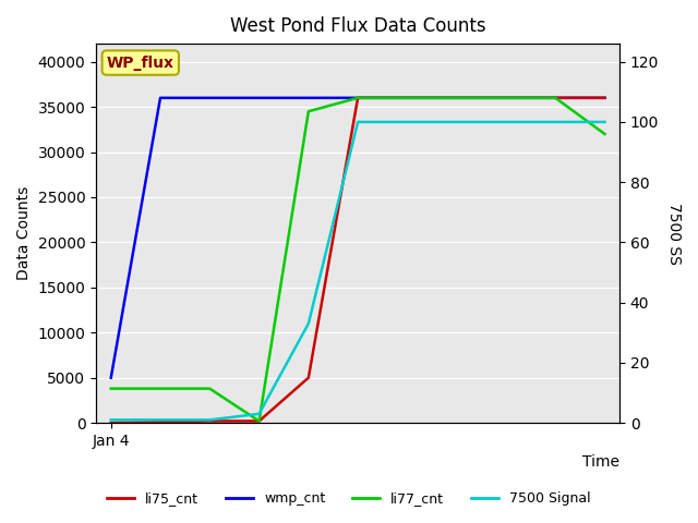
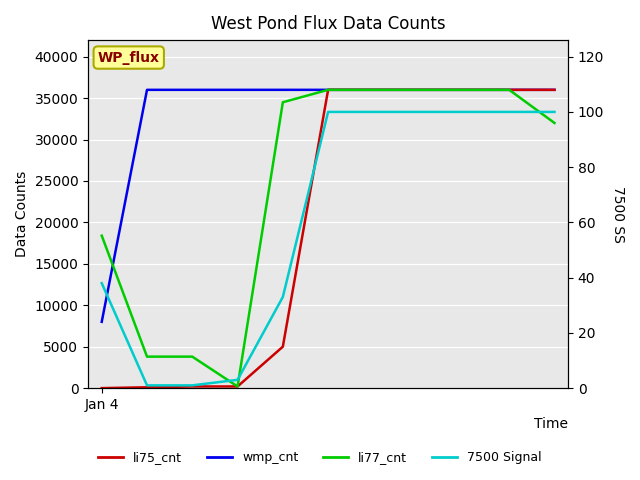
wmp_cnt/Jan 4: 5000 -> 8000
li77_cnt/Jan 4: 3800 -> 18400
7500 Signal/Jan 4: 1 -> 38
